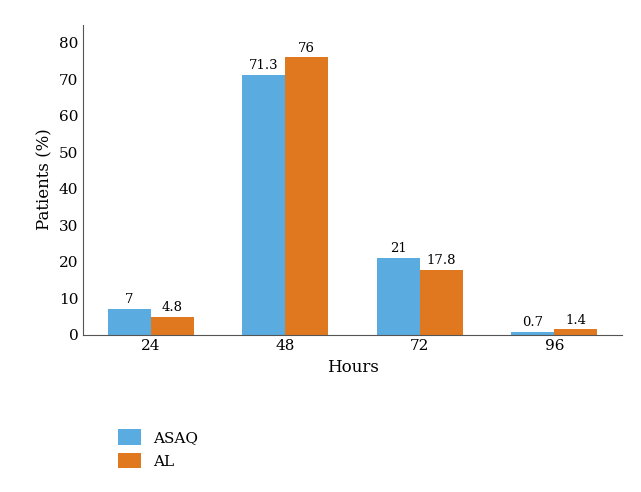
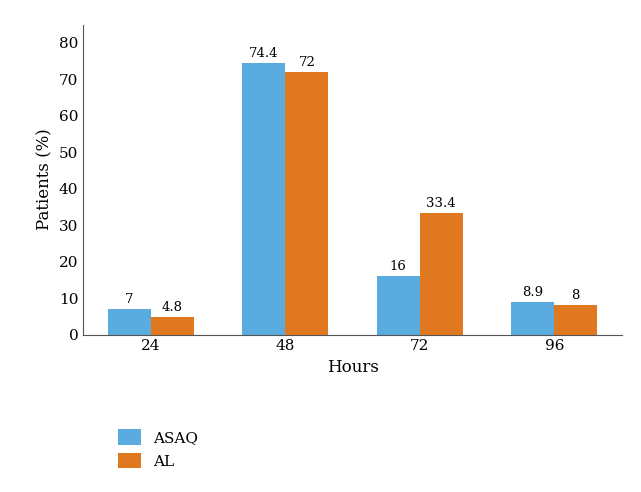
ASAQ/48: 71.3 -> 74.4
AL/48: 76 -> 72
ASAQ/72: 21 -> 16
AL/72: 17.8 -> 33.4
ASAQ/96: 0.7 -> 8.9
AL/96: 1.4 -> 8
